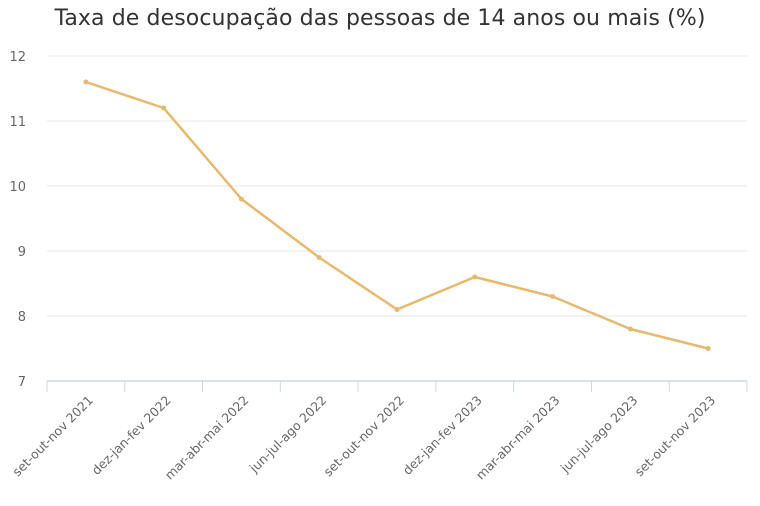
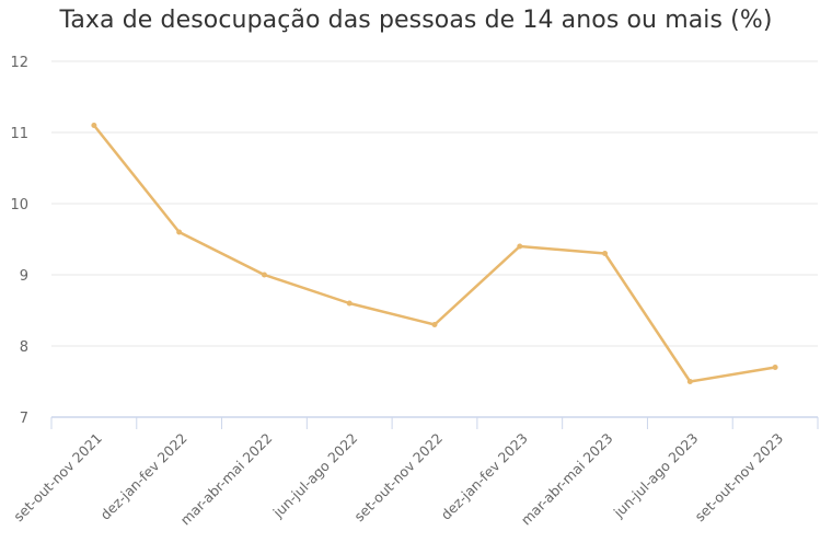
set-out-nov 2021: 11.6 -> 11.1
dez-jan-fev 2022: 11.2 -> 9.6
mar-abr-mai 2022: 9.8 -> 9.0
jun-jul-ago 2022: 8.9 -> 8.6
set-out-nov 2022: 8.1 -> 8.3
dez-jan-fev 2023: 8.6 -> 9.4
mar-abr-mai 2023: 8.3 -> 9.3
jun-jul-ago 2023: 7.8 -> 7.5
set-out-nov 2023: 7.5 -> 7.7
